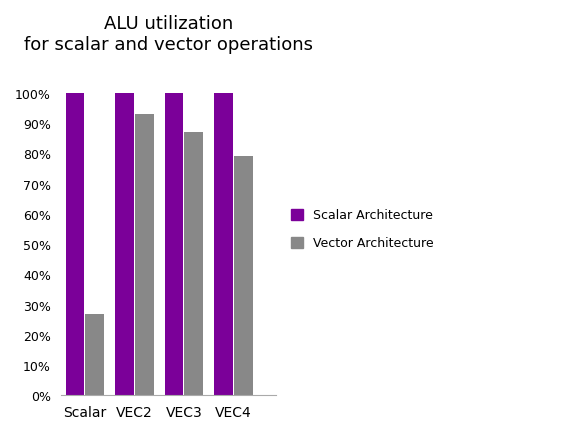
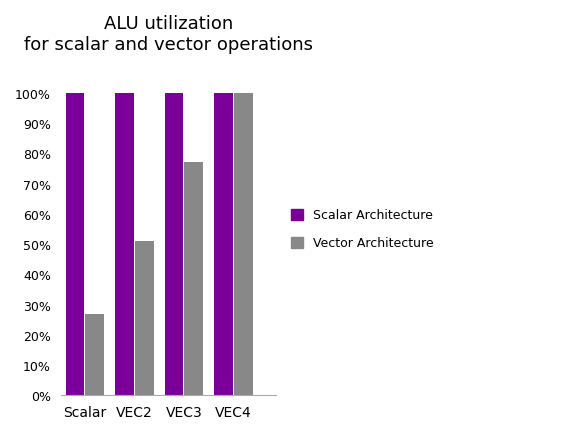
Vector Architecture/VEC2: 93% -> 51%
Vector Architecture/VEC3: 87% -> 77%
Vector Architecture/VEC4: 79% -> 100%
